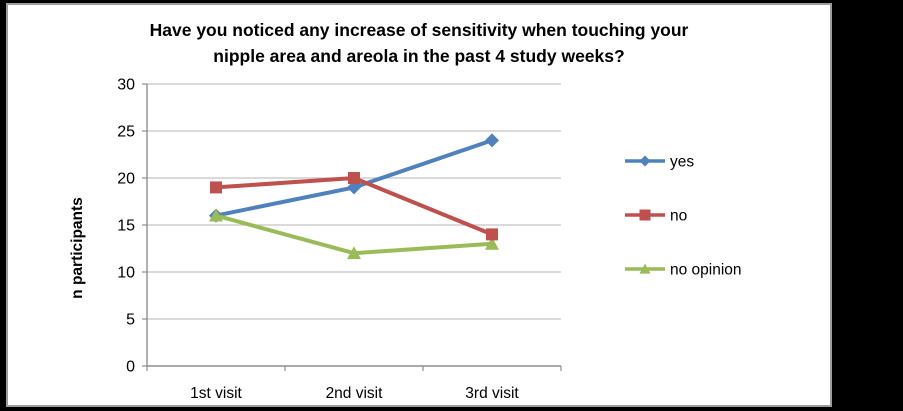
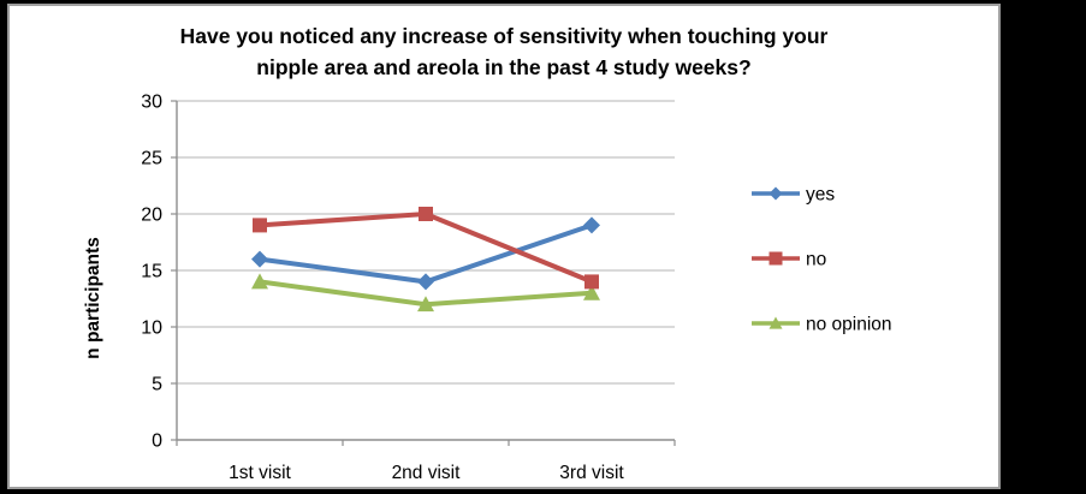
no opinion/1st visit: 16 -> 14
yes/2nd visit: 19 -> 14
yes/3rd visit: 24 -> 19
